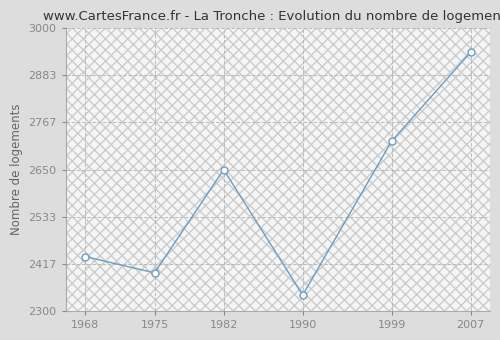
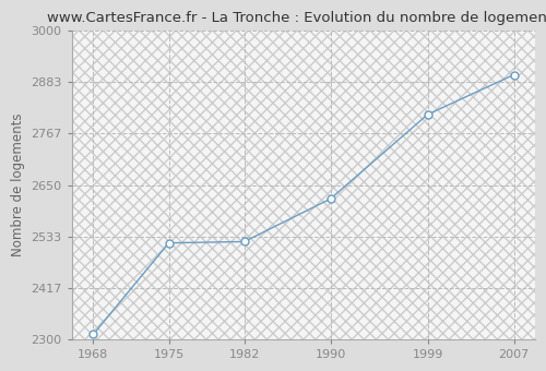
1968: 2435 -> 2312
1975: 2395 -> 2519
1982: 2650 -> 2522
1990: 2340 -> 2619
1999: 2720 -> 2810
2007: 2940 -> 2900
